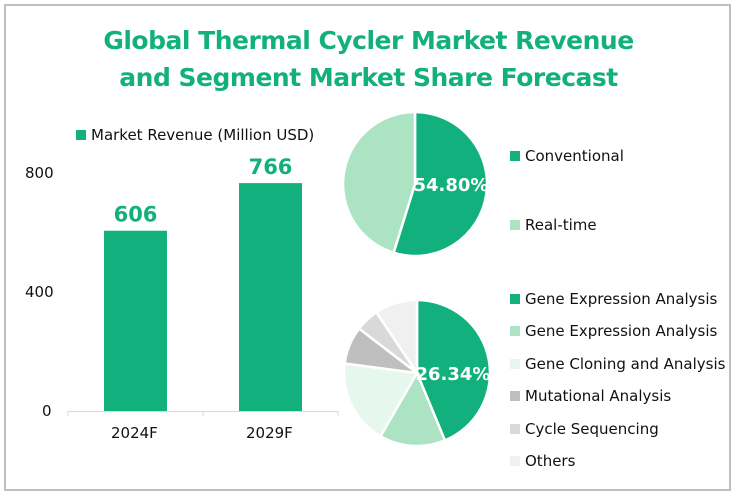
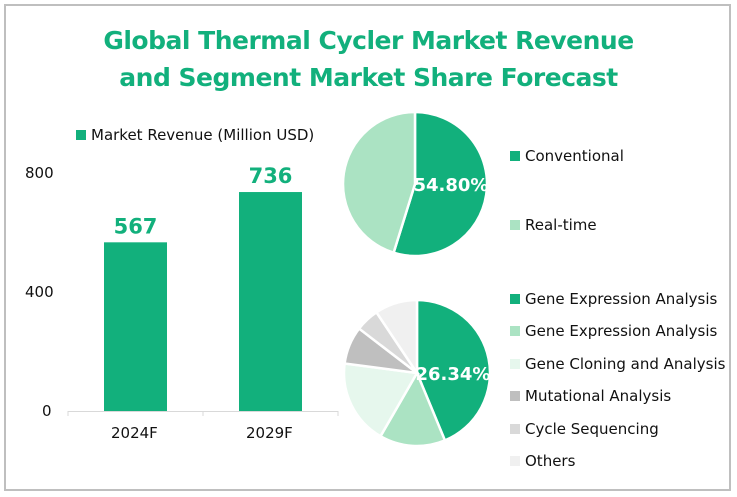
Global Thermal Cycler Market Revenue/2024F: 606 -> 567
Global Thermal Cycler Market Revenue/2029F: 766 -> 736
